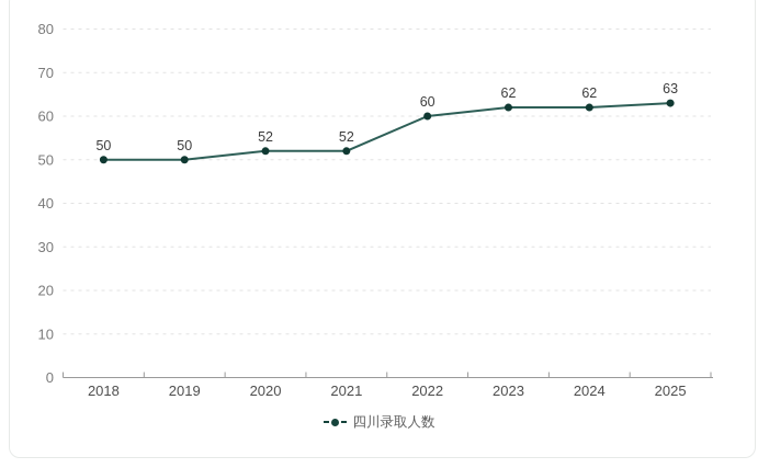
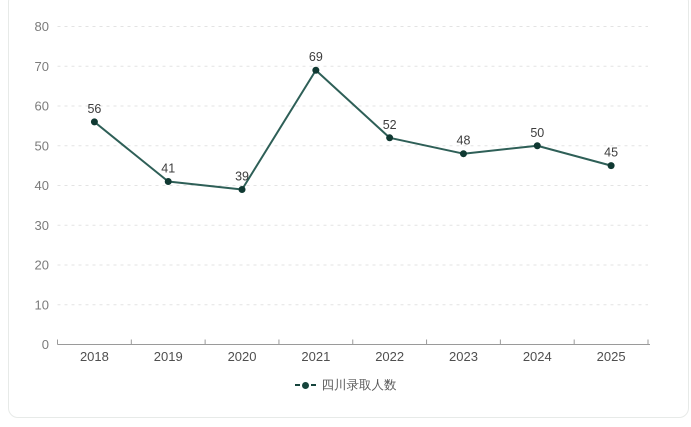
2018: 50 -> 56
2019: 50 -> 41
2020: 52 -> 39
2021: 52 -> 69
2022: 60 -> 52
2023: 62 -> 48
2024: 62 -> 50
2025: 63 -> 45
